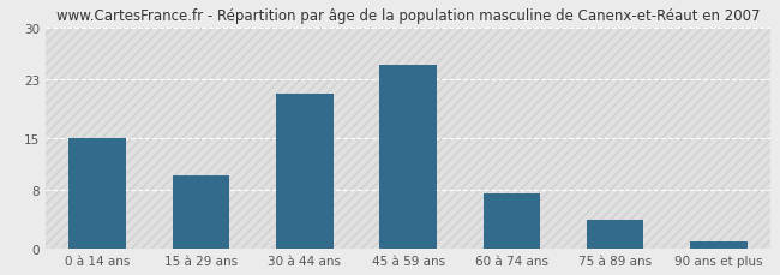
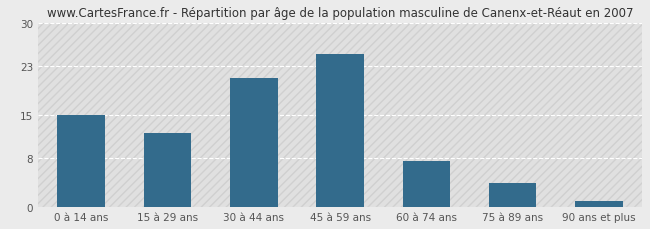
15 à 29 ans: 10.0 -> 12.0
